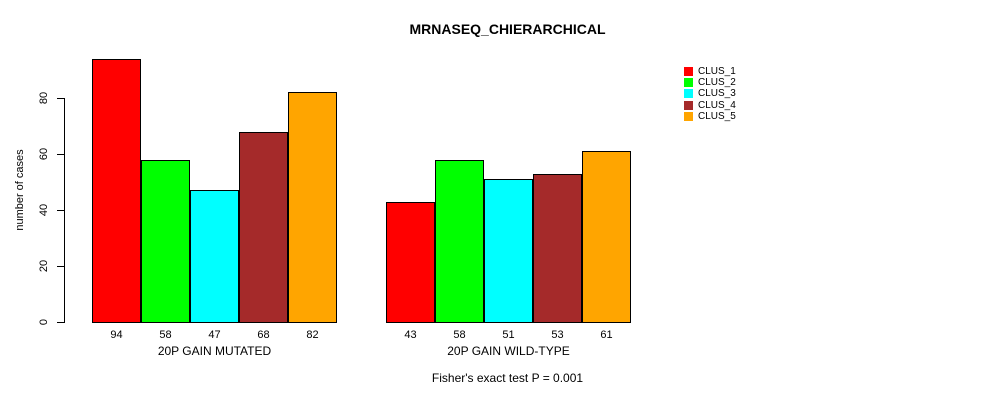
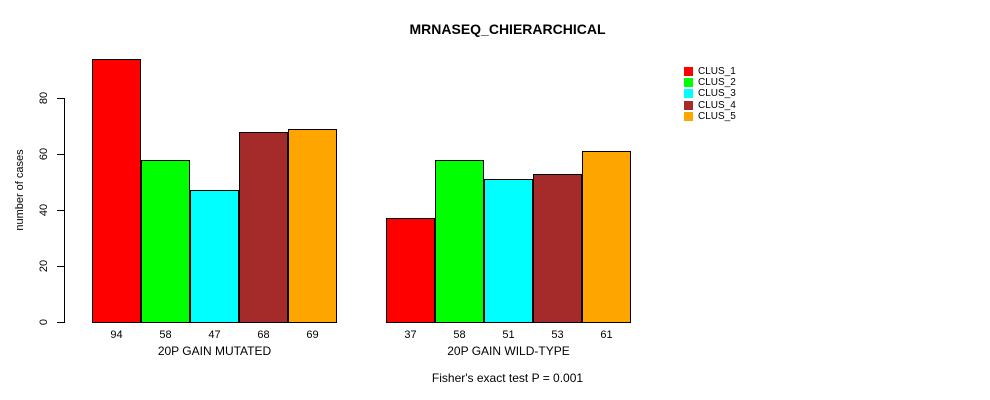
CLUS_5/20P GAIN MUTATED: 82 -> 69
CLUS_1/20P GAIN WILD-TYPE: 43 -> 37
